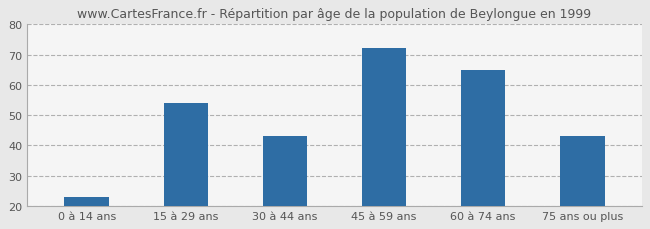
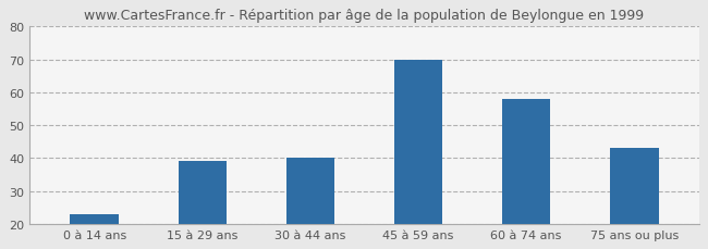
15 à 29 ans: 54 -> 39
30 à 44 ans: 43 -> 40
45 à 59 ans: 72 -> 70
60 à 74 ans: 65 -> 58
